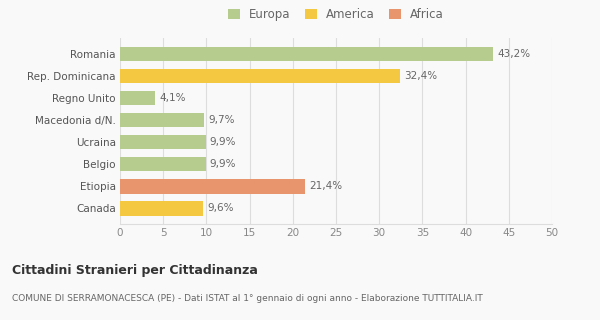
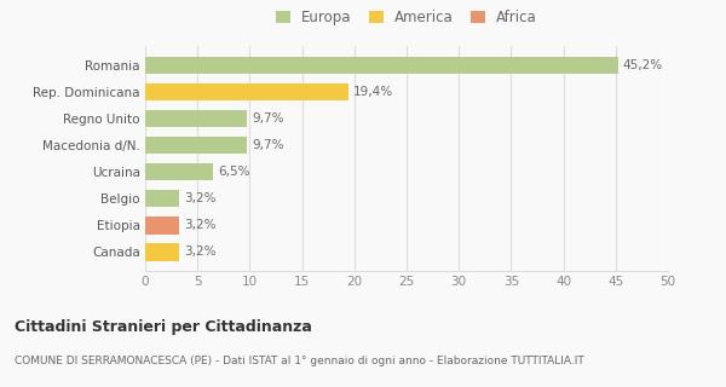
Romania: 43,2% -> 45,2%
Rep. Dominicana: 32,4% -> 19,4%
Regno Unito: 4,1% -> 9,7%
Ucraina: 9,9% -> 6,5%
Belgio: 9,9% -> 3,2%
Etiopia: 21,4% -> 3,2%
Canada: 9,6% -> 3,2%
